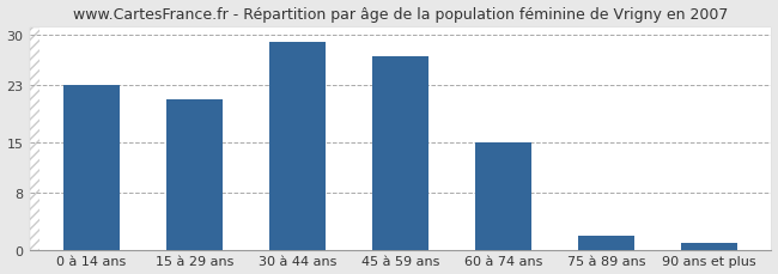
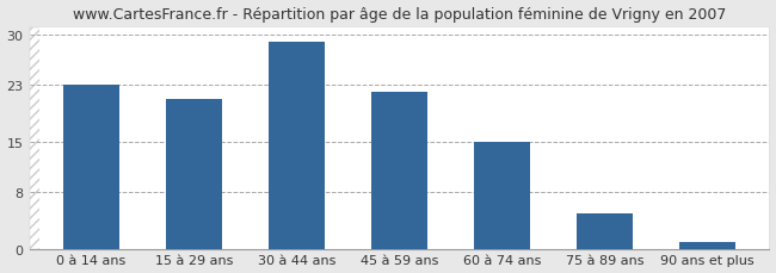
45 à 59 ans: 27 -> 22
75 à 89 ans: 2 -> 5
